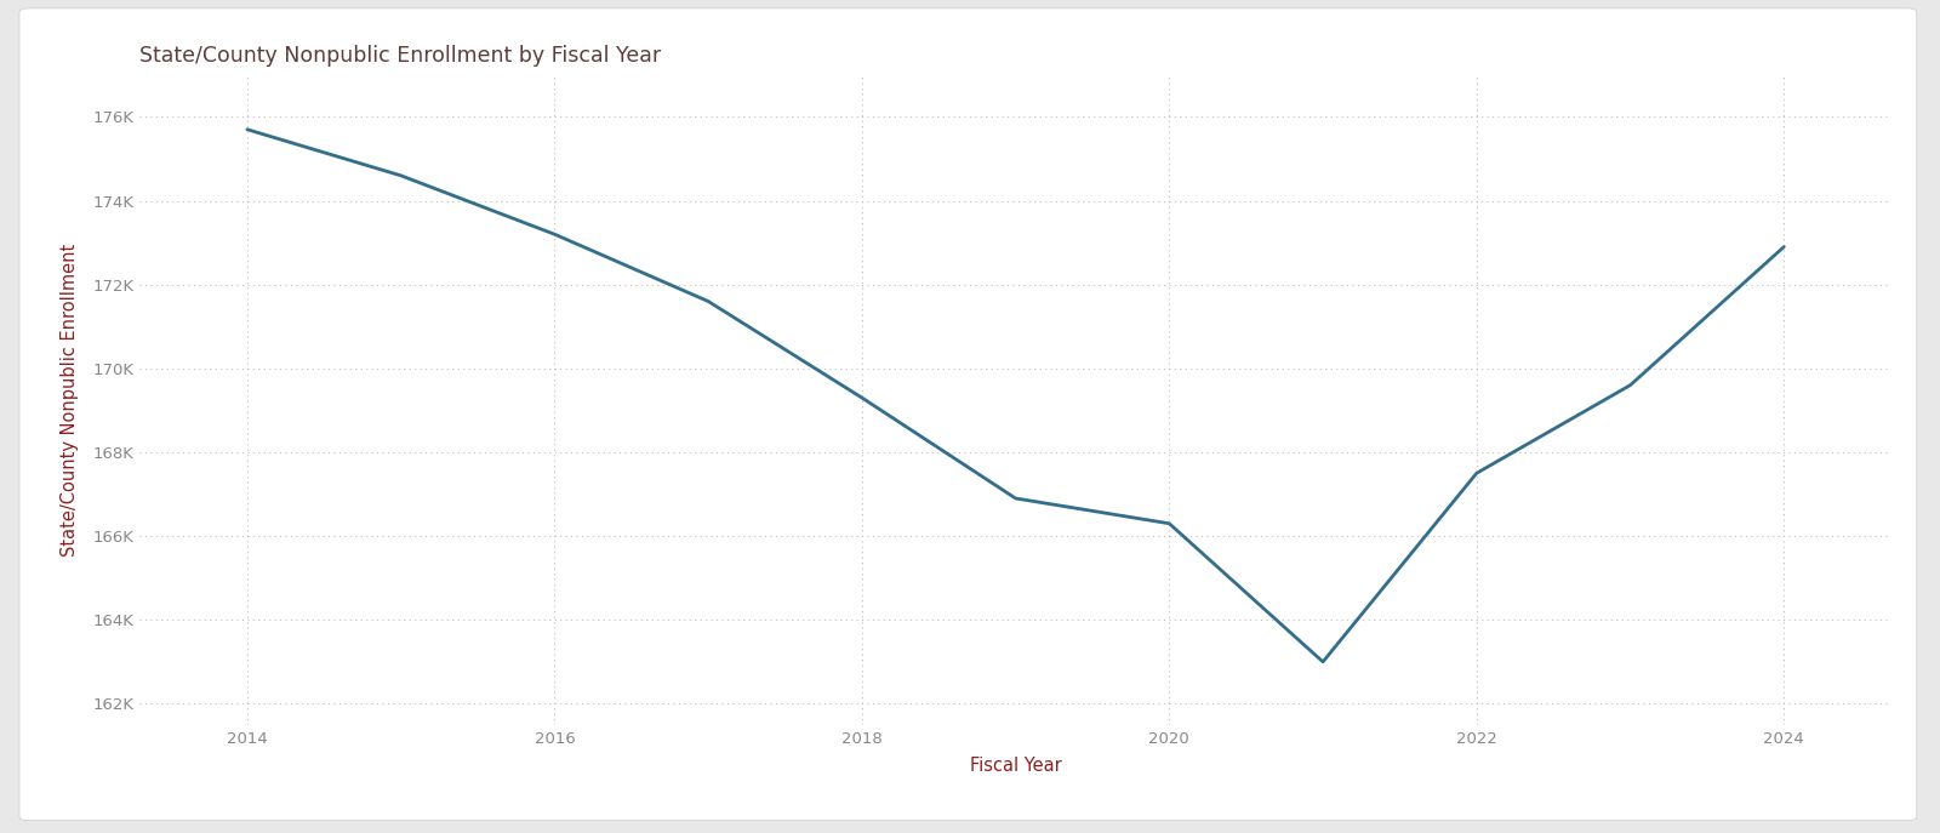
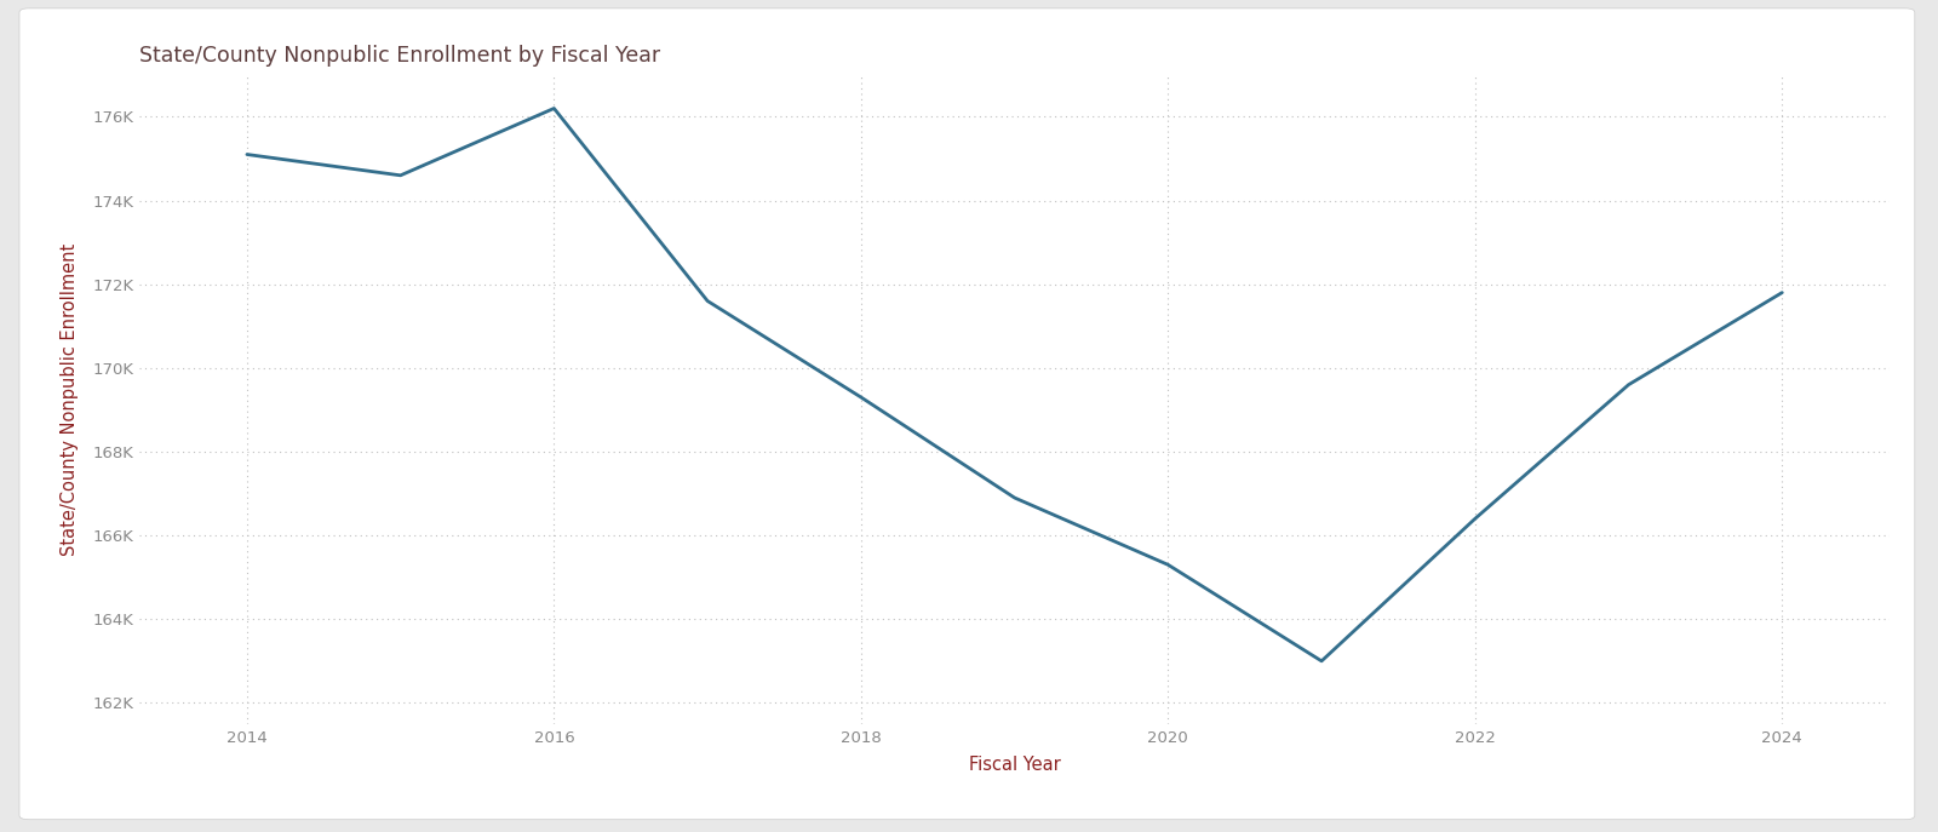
2014: 175.7K -> 175.1K
2016: 173.2K -> 176.2K
2020: 166.3K -> 165.3K
2022: 167.5K -> 166.4K
2024: 172.9K -> 171.8K
